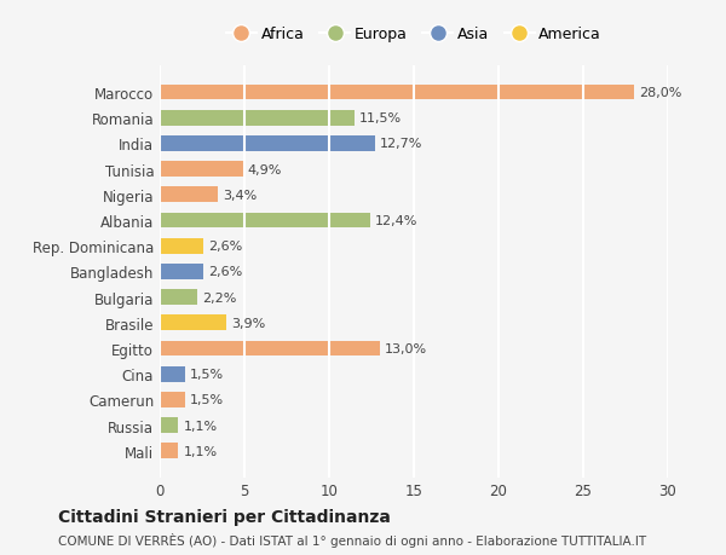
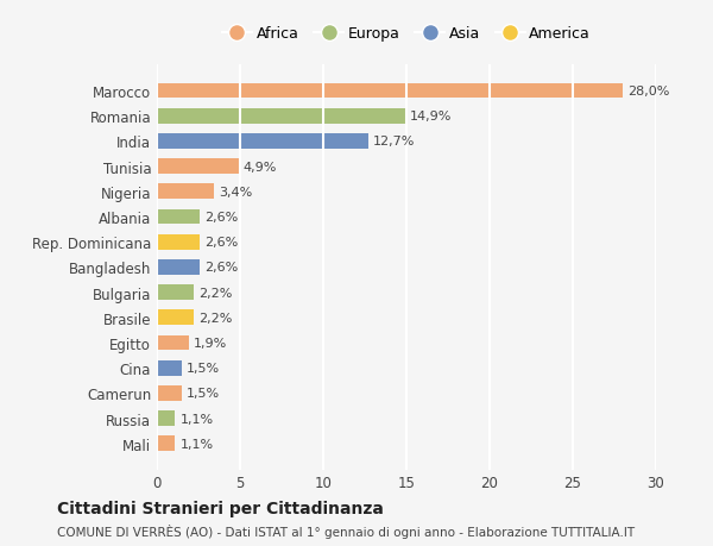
Romania: 11,5% -> 14,9%
Albania: 12,4% -> 2,6%
Brasile: 3,9% -> 2,2%
Egitto: 13,0% -> 1,9%
